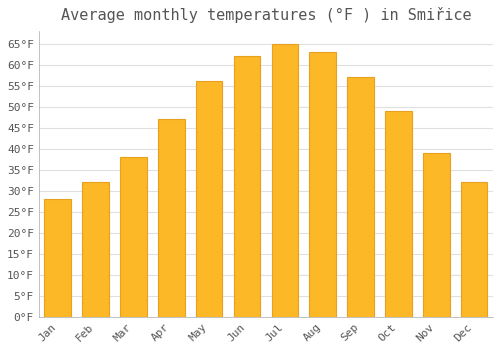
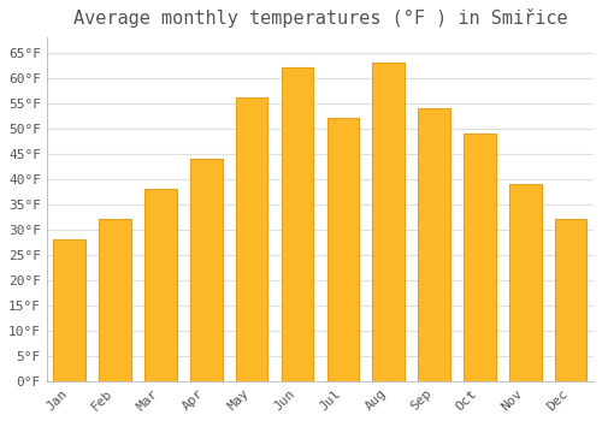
Apr: 47°F -> 44°F
Jul: 65°F -> 52°F
Sep: 57°F -> 54°F
